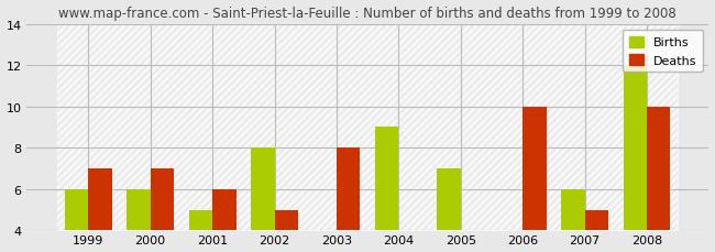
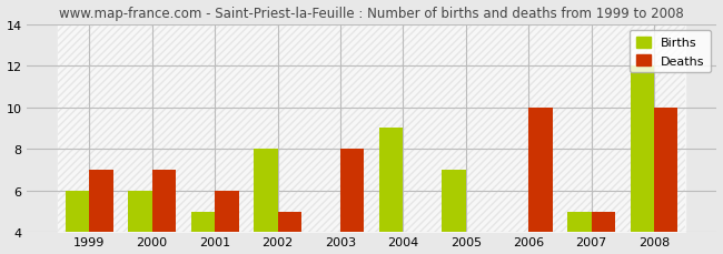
Births/2007: 6 -> 5
